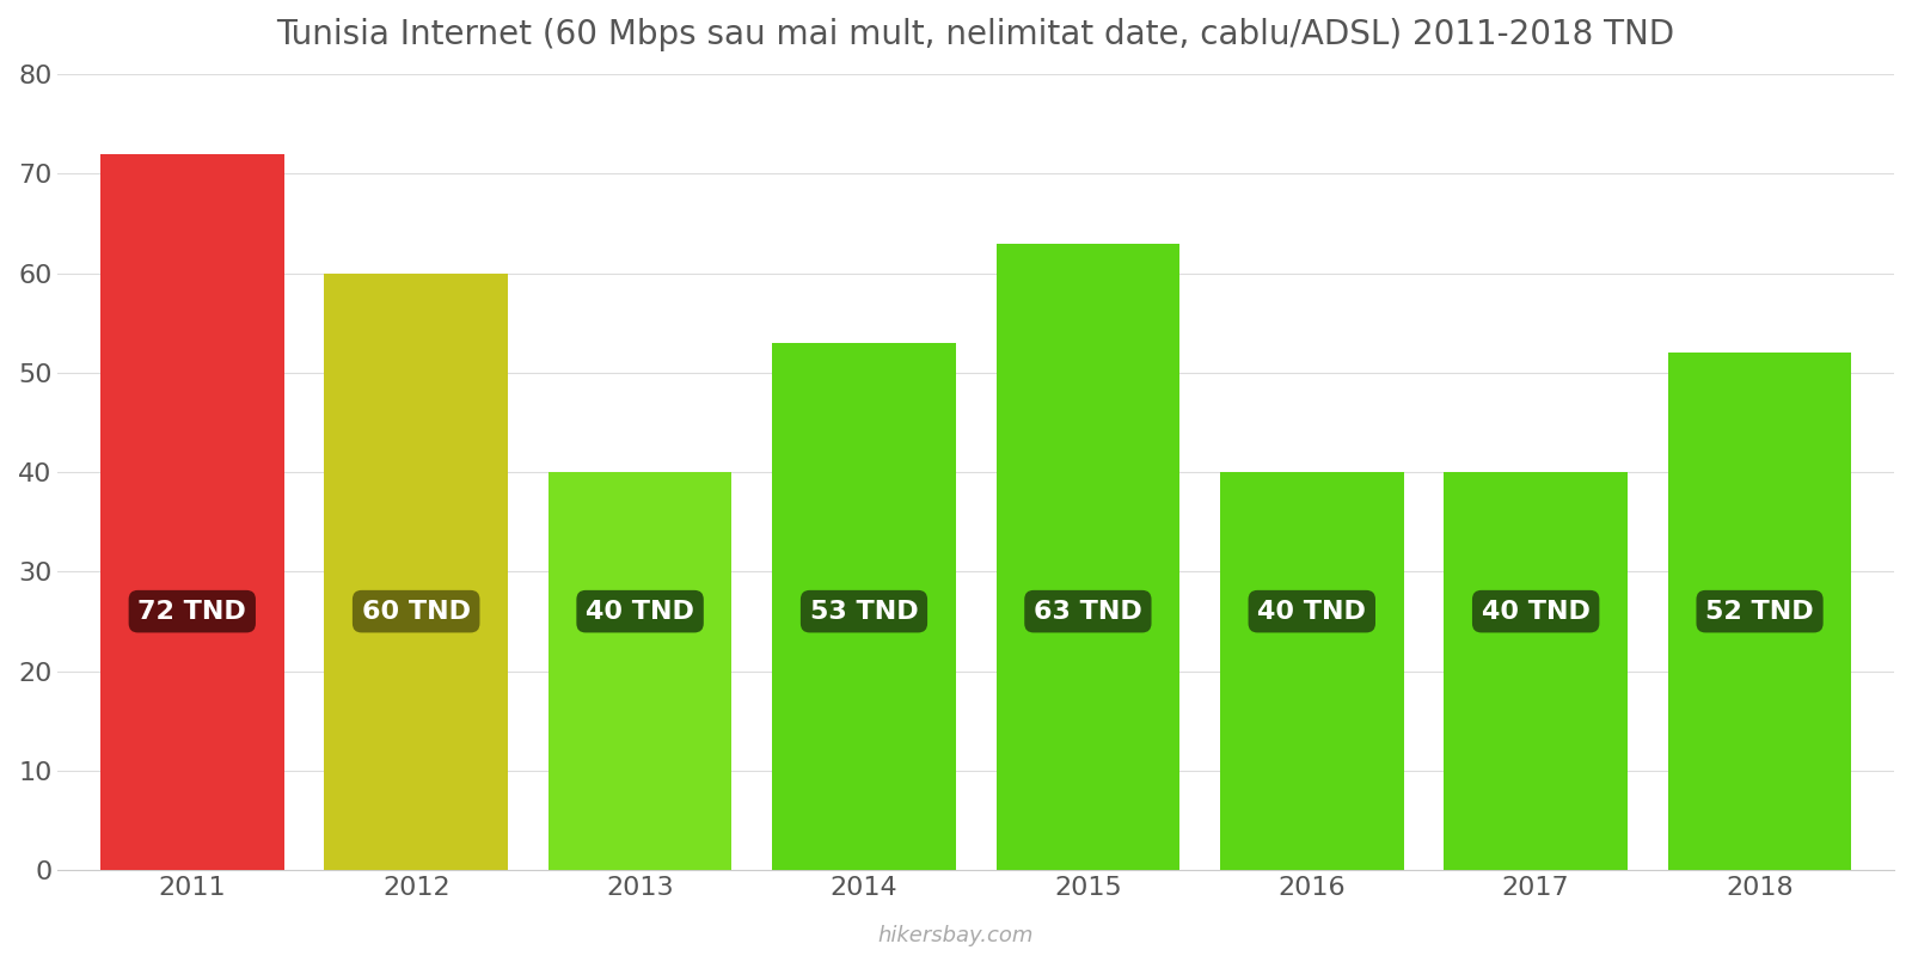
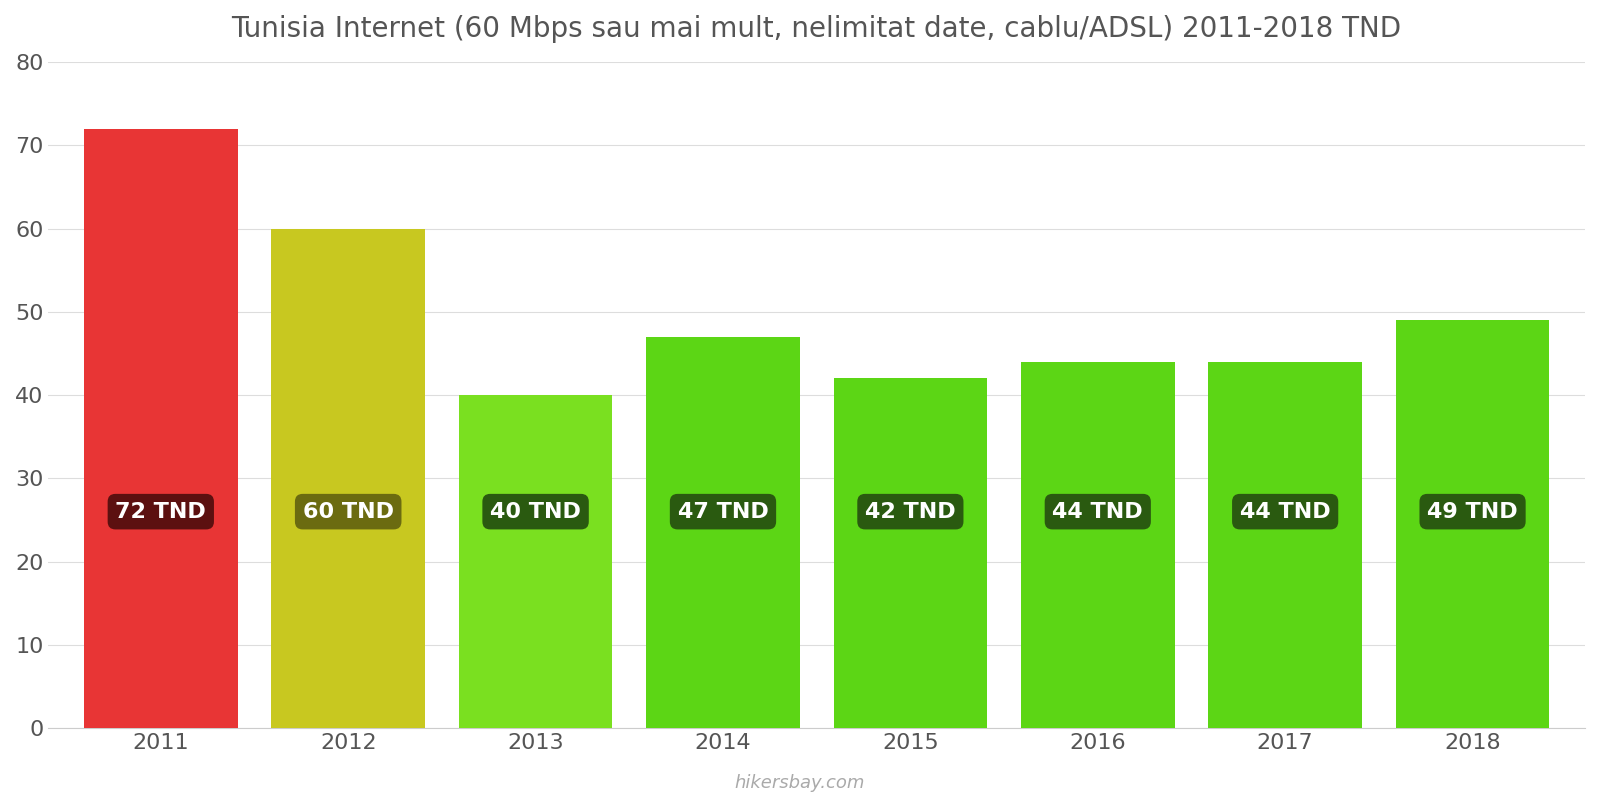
2014: 53 -> 47
2015: 63 -> 42
2016: 40 -> 44
2017: 40 -> 44
2018: 52 -> 49
